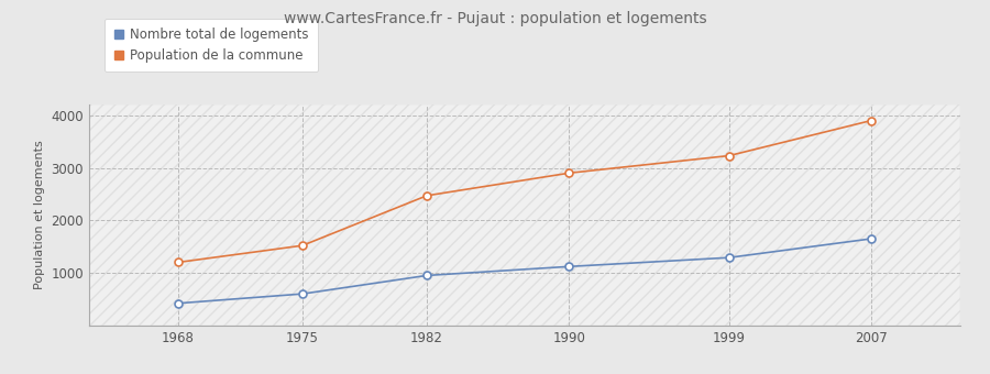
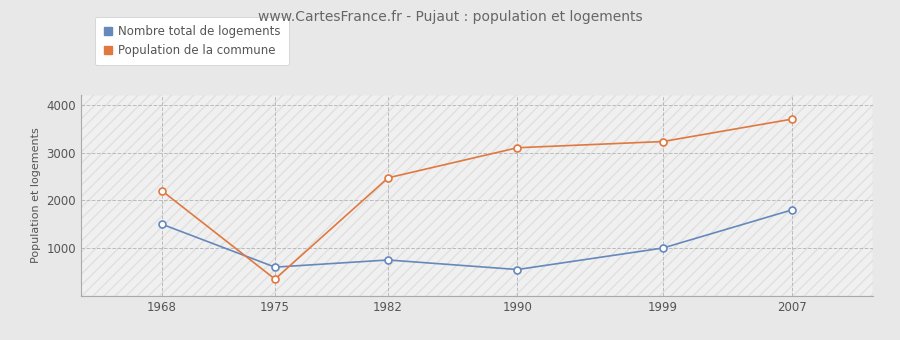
Nombre total de logements/1968: 420 -> 1500
Population de la commune/1968: 1200 -> 2200
Population de la commune/1975: 1520 -> 350
Nombre total de logements/1982: 950 -> 750
Nombre total de logements/1990: 1120 -> 550
Population de la commune/1990: 2900 -> 3100
Nombre total de logements/1999: 1290 -> 1000
Nombre total de logements/2007: 1650 -> 1800
Population de la commune/2007: 3900 -> 3700
